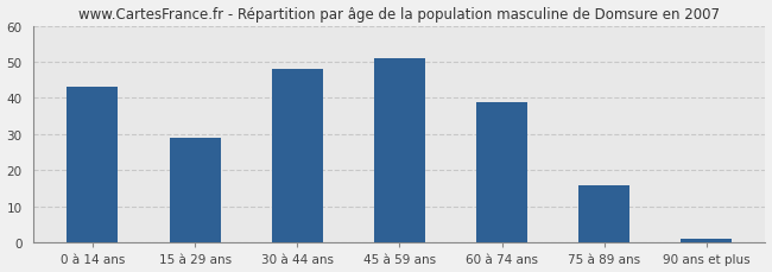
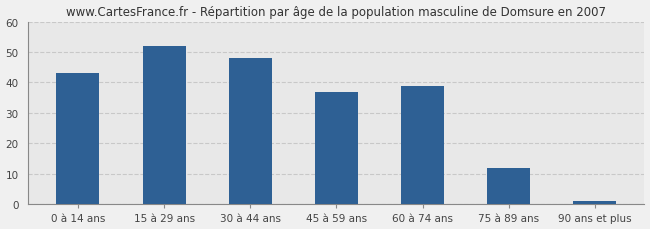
15 à 29 ans: 29 -> 52
45 à 59 ans: 51 -> 37
75 à 89 ans: 16 -> 12
